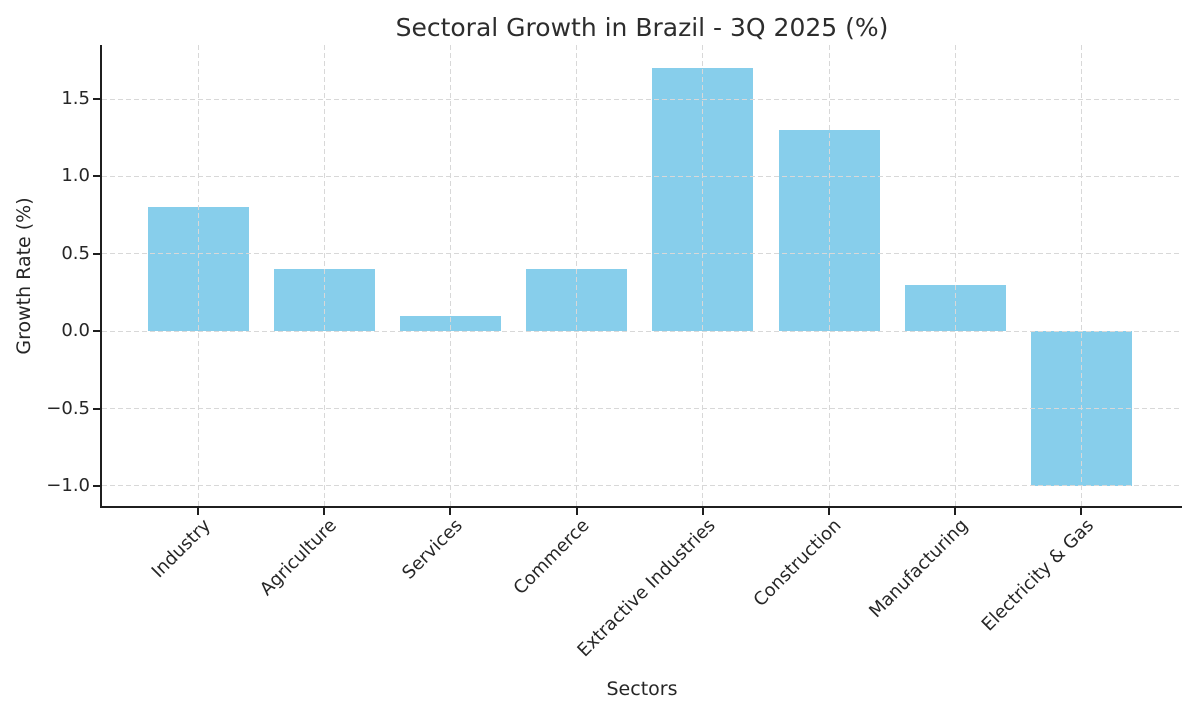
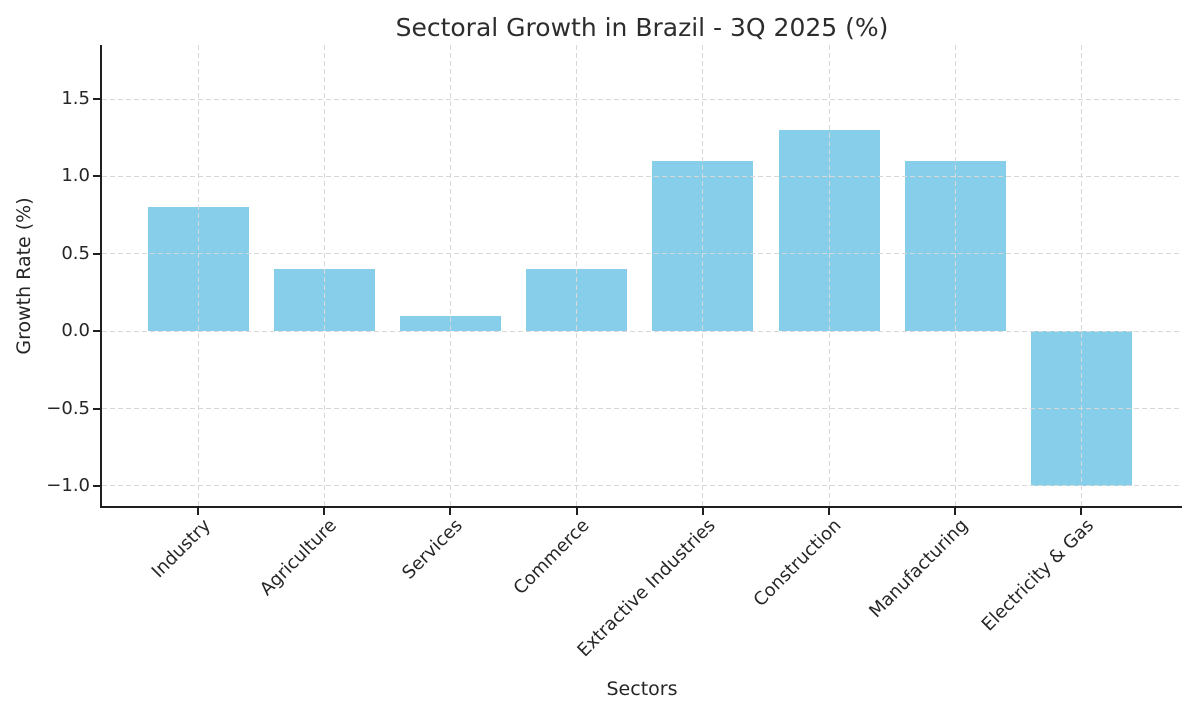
Extractive Industries: 1.7 -> 1.1
Manufacturing: 0.3 -> 1.1
